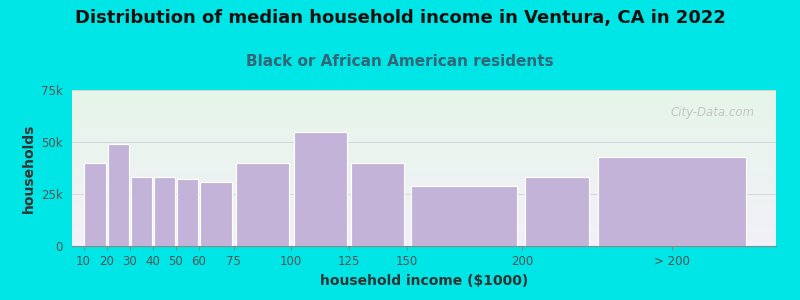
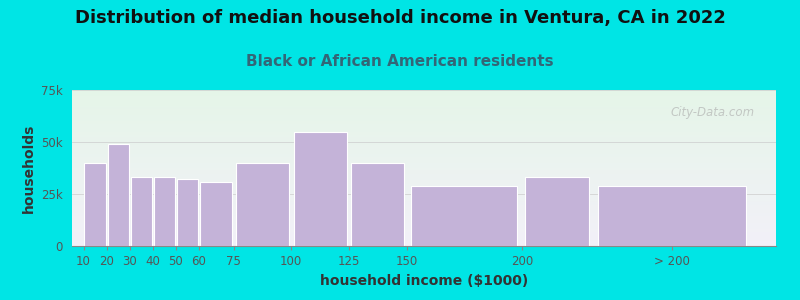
> 200: 43k -> 29k
